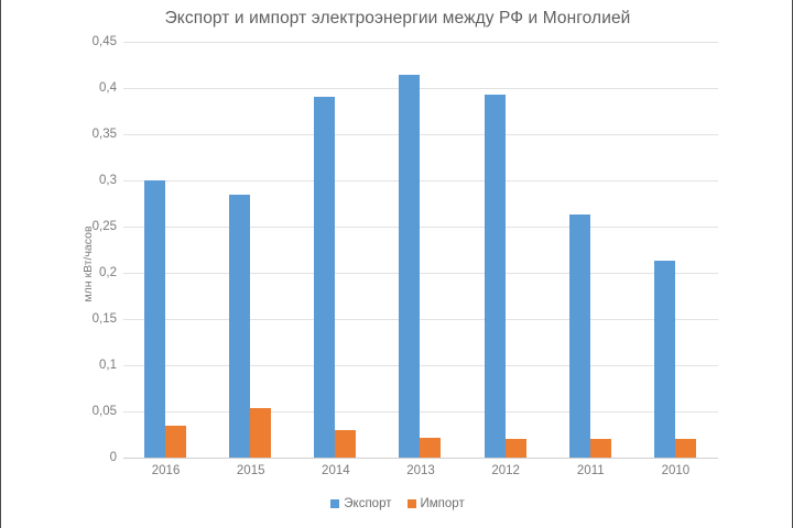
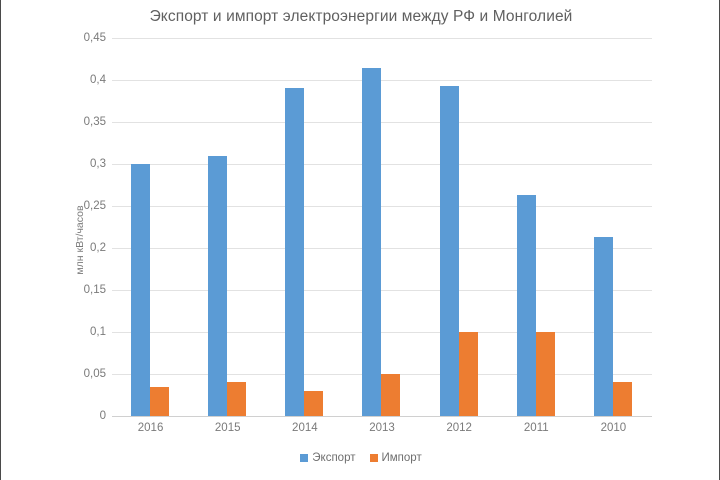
Экспорт/2015: 0,28 -> 0,31
Импорт/2015: 0,05 -> 0,04
Импорт/2013: 0,02 -> 0,05
Импорт/2012: 0,02 -> 0,10
Импорт/2011: 0,02 -> 0,10
Импорт/2010: 0,02 -> 0,04
